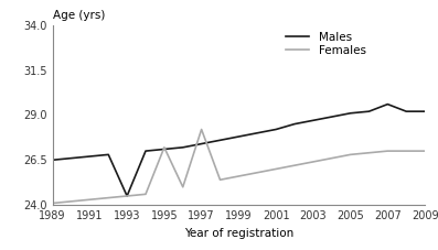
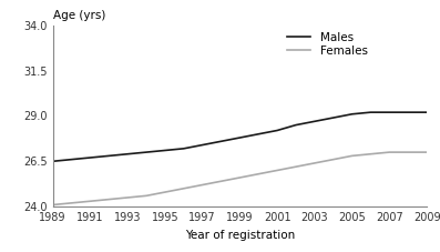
Males/1993: 24.5 -> 26.9
Females/1995: 27.2 -> 24.8
Females/1997: 28.2 -> 25.2
Males/2007: 29.6 -> 29.2
